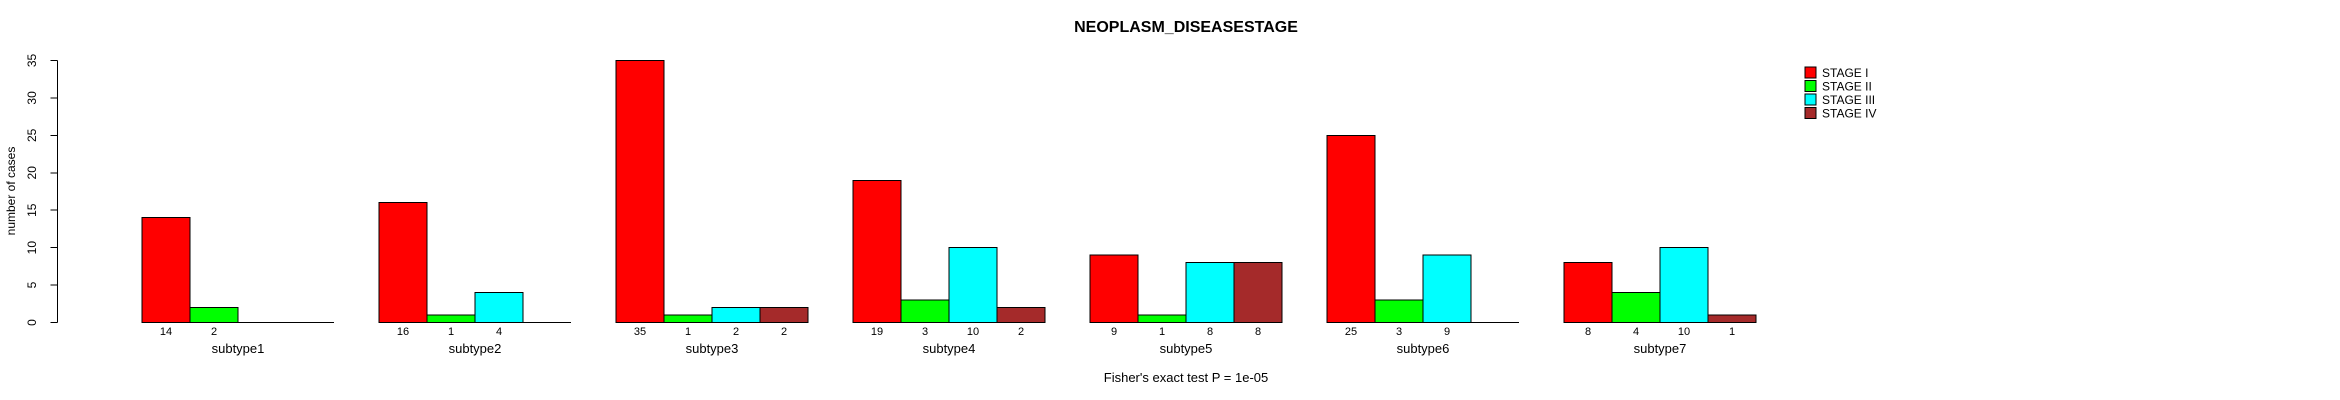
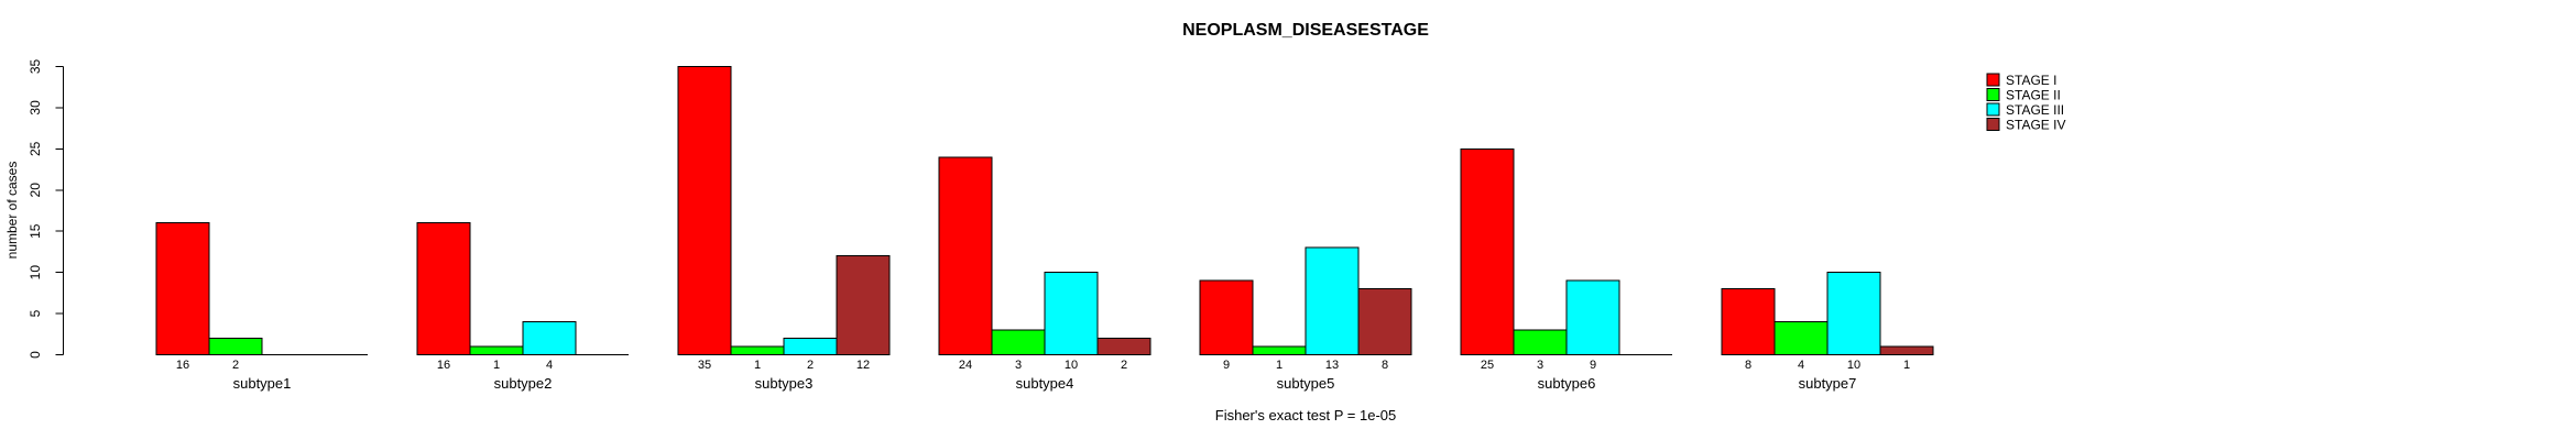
STAGE I/subtype1: 14 -> 16
STAGE IV/subtype3: 2 -> 12
STAGE I/subtype4: 19 -> 24
STAGE III/subtype5: 8 -> 13
